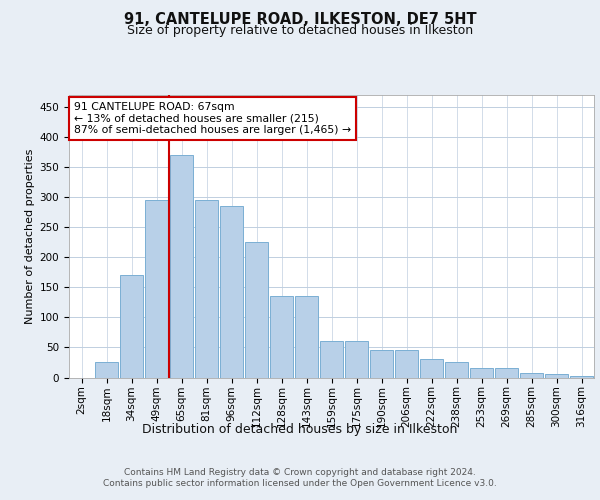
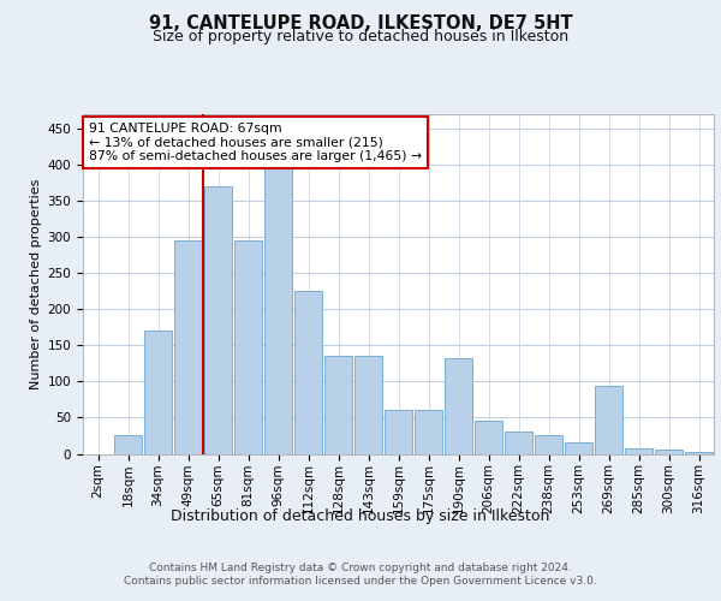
96sqm: 285 -> 398
190sqm: 45 -> 132
269sqm: 15 -> 94
